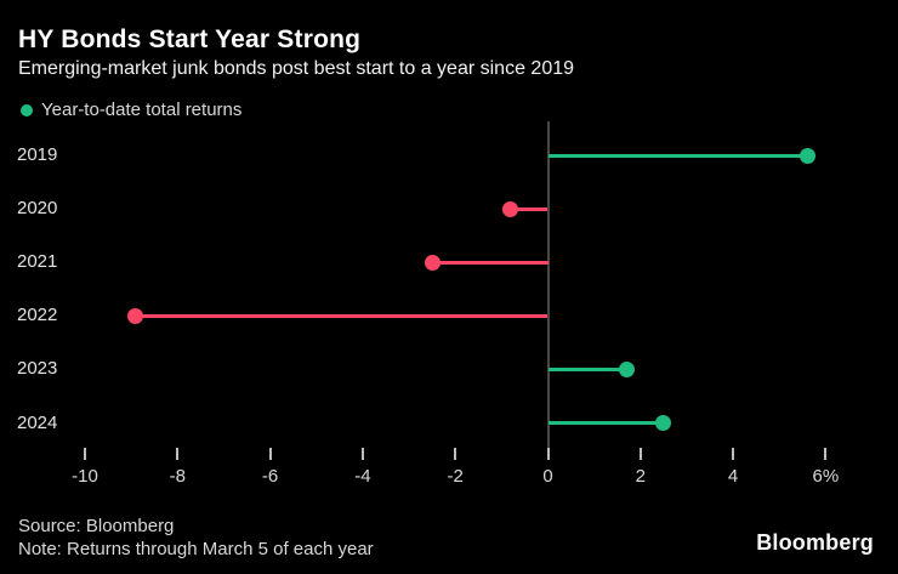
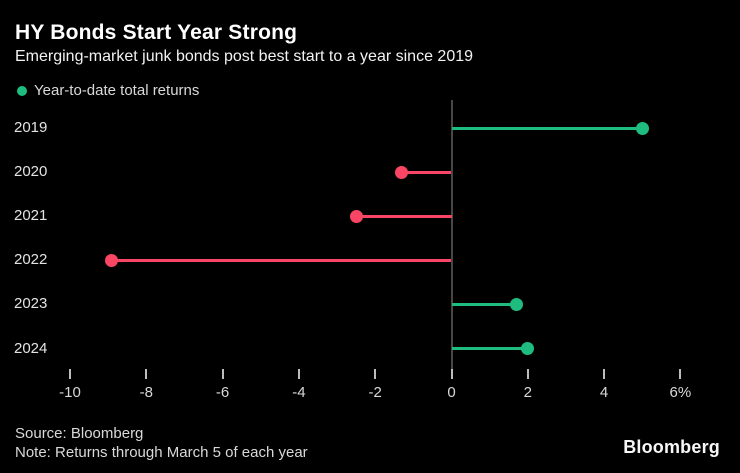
2019: 5.6% -> 5.0%
2020: -0.8% -> -1.3%
2024: 2.5% -> 2.0%
